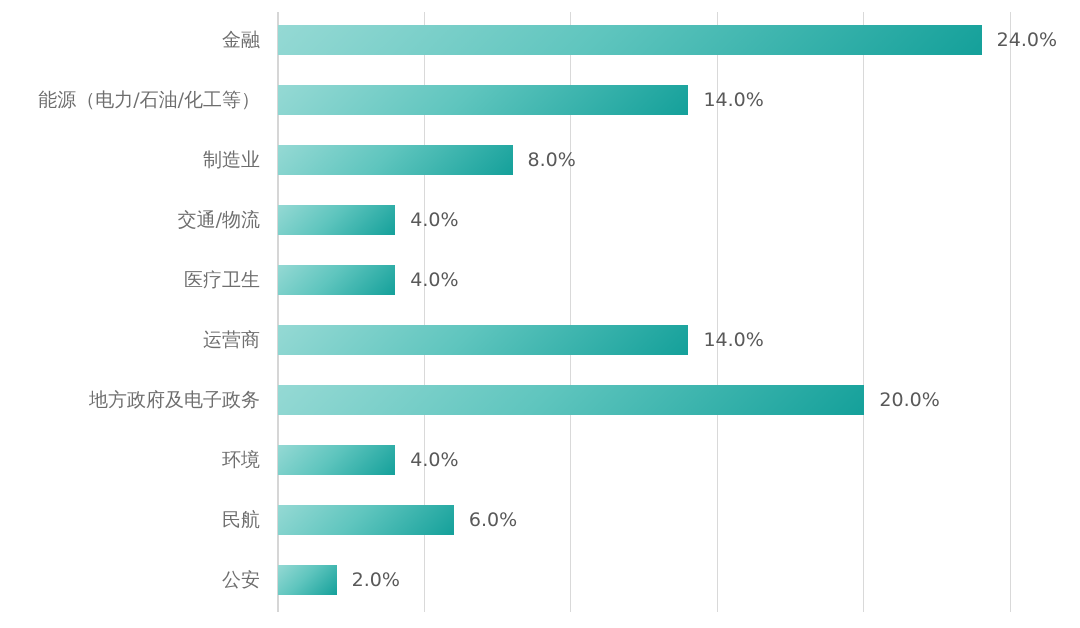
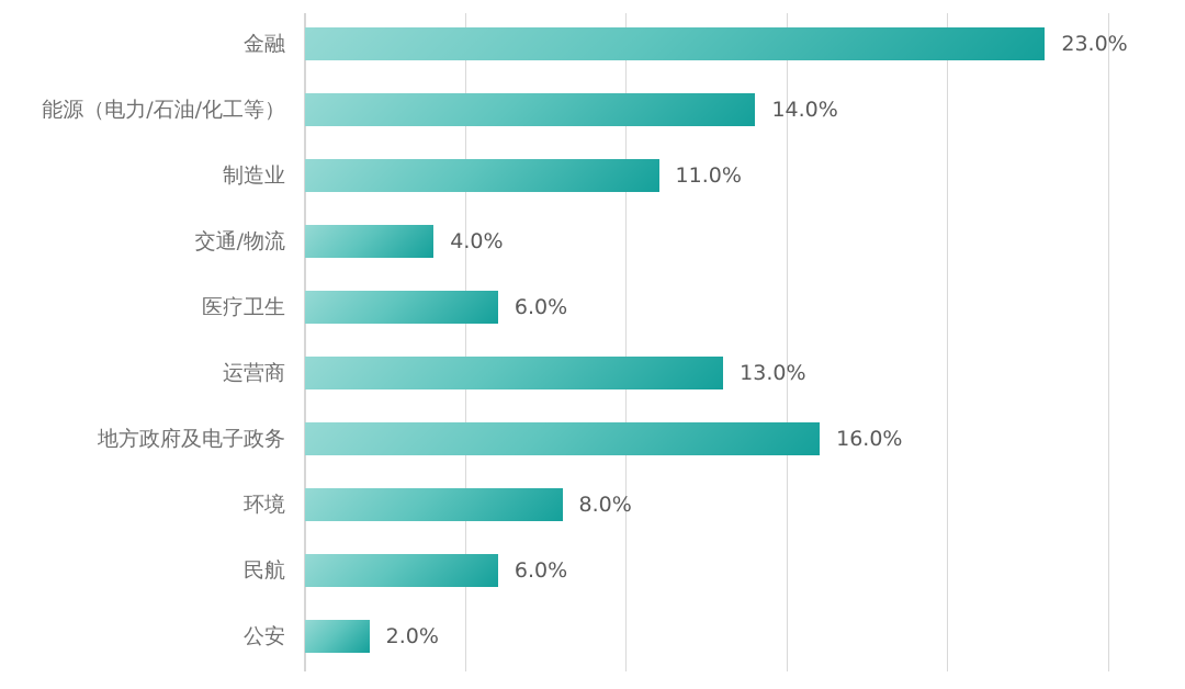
金融: 24.0% -> 23.0%
制造业: 8.0% -> 11.0%
医疗卫生: 4.0% -> 6.0%
运营商: 14.0% -> 13.0%
地方政府及电子政务: 20.0% -> 16.0%
环境: 4.0% -> 8.0%
